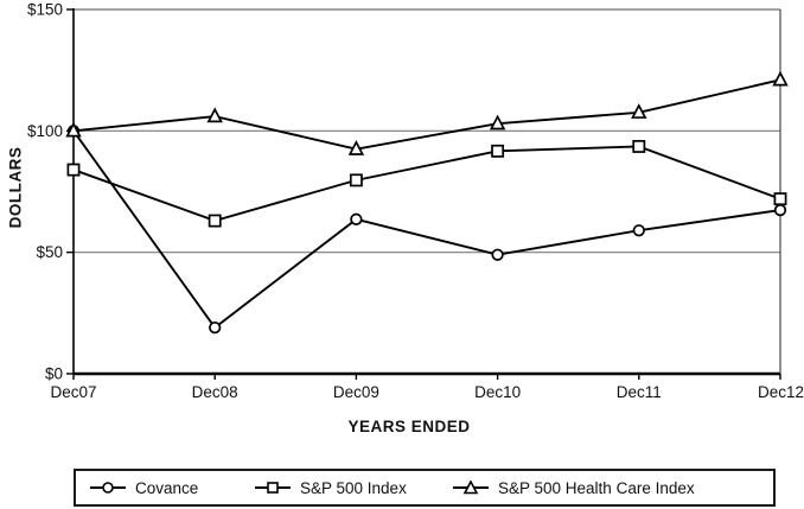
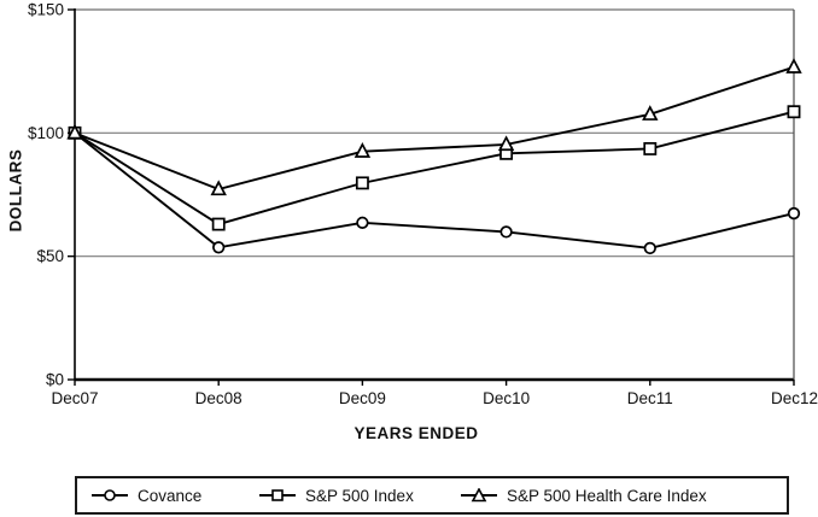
S&P 500 Index/Dec07: $84 -> $100
Covance/Dec08: $19 -> $54
S&P 500 Health Care Index/Dec08: $106 -> $77
Covance/Dec10: $49 -> $60
S&P 500 Health Care Index/Dec10: $103 -> $95
Covance/Dec11: $59 -> $53
S&P 500 Index/Dec12: $72 -> $109
S&P 500 Health Care Index/Dec12: $121 -> $127
